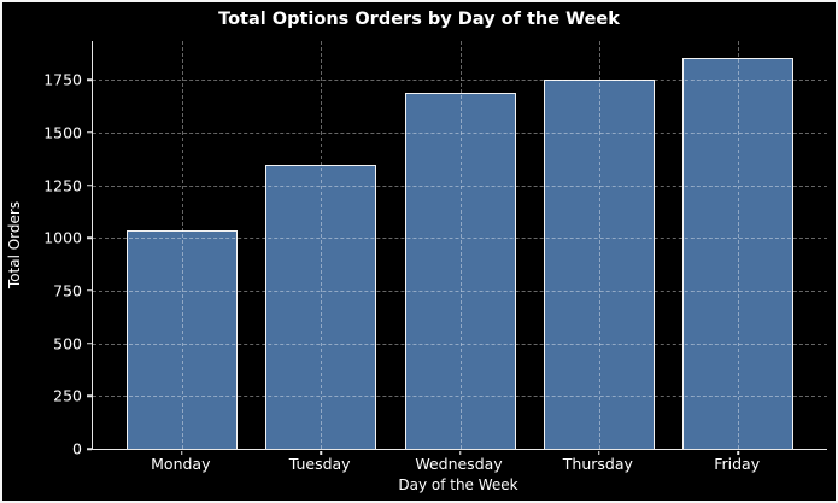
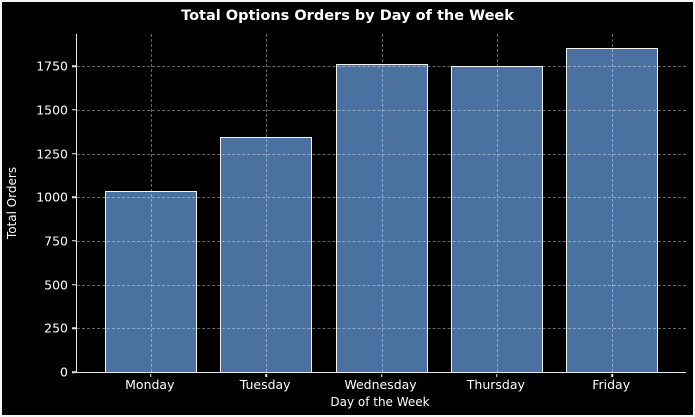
Wednesday: 1690 -> 1760
